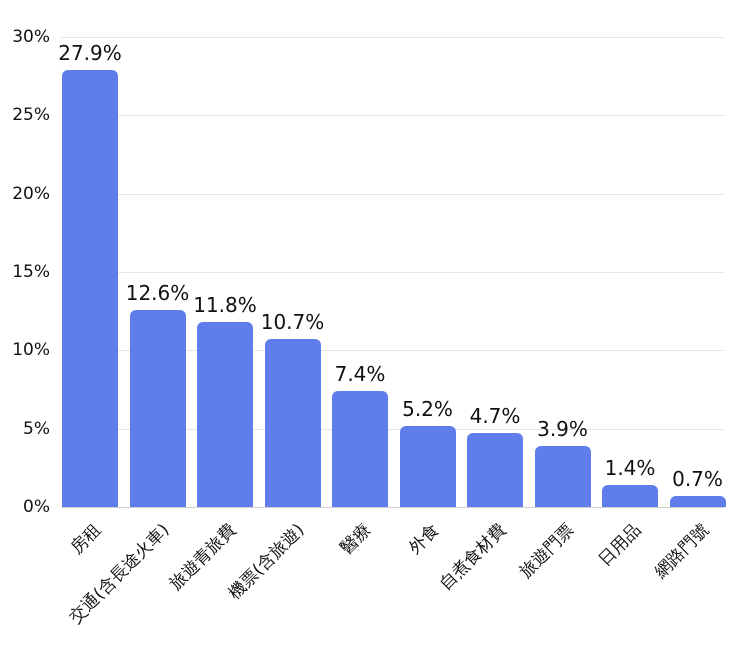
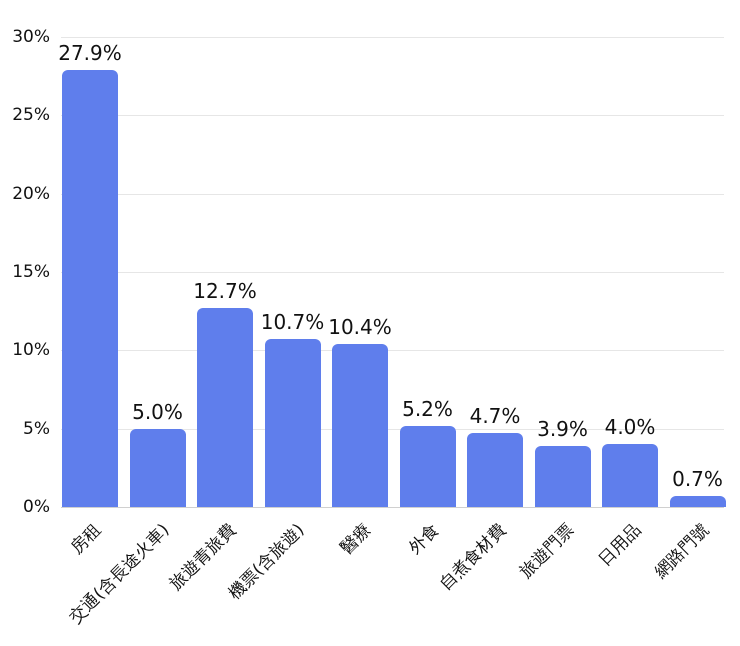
交通(含長途火車): 12.6% -> 5.0%
旅遊青旅費: 11.8% -> 12.7%
醫療: 7.4% -> 10.4%
日用品: 1.4% -> 4.0%
